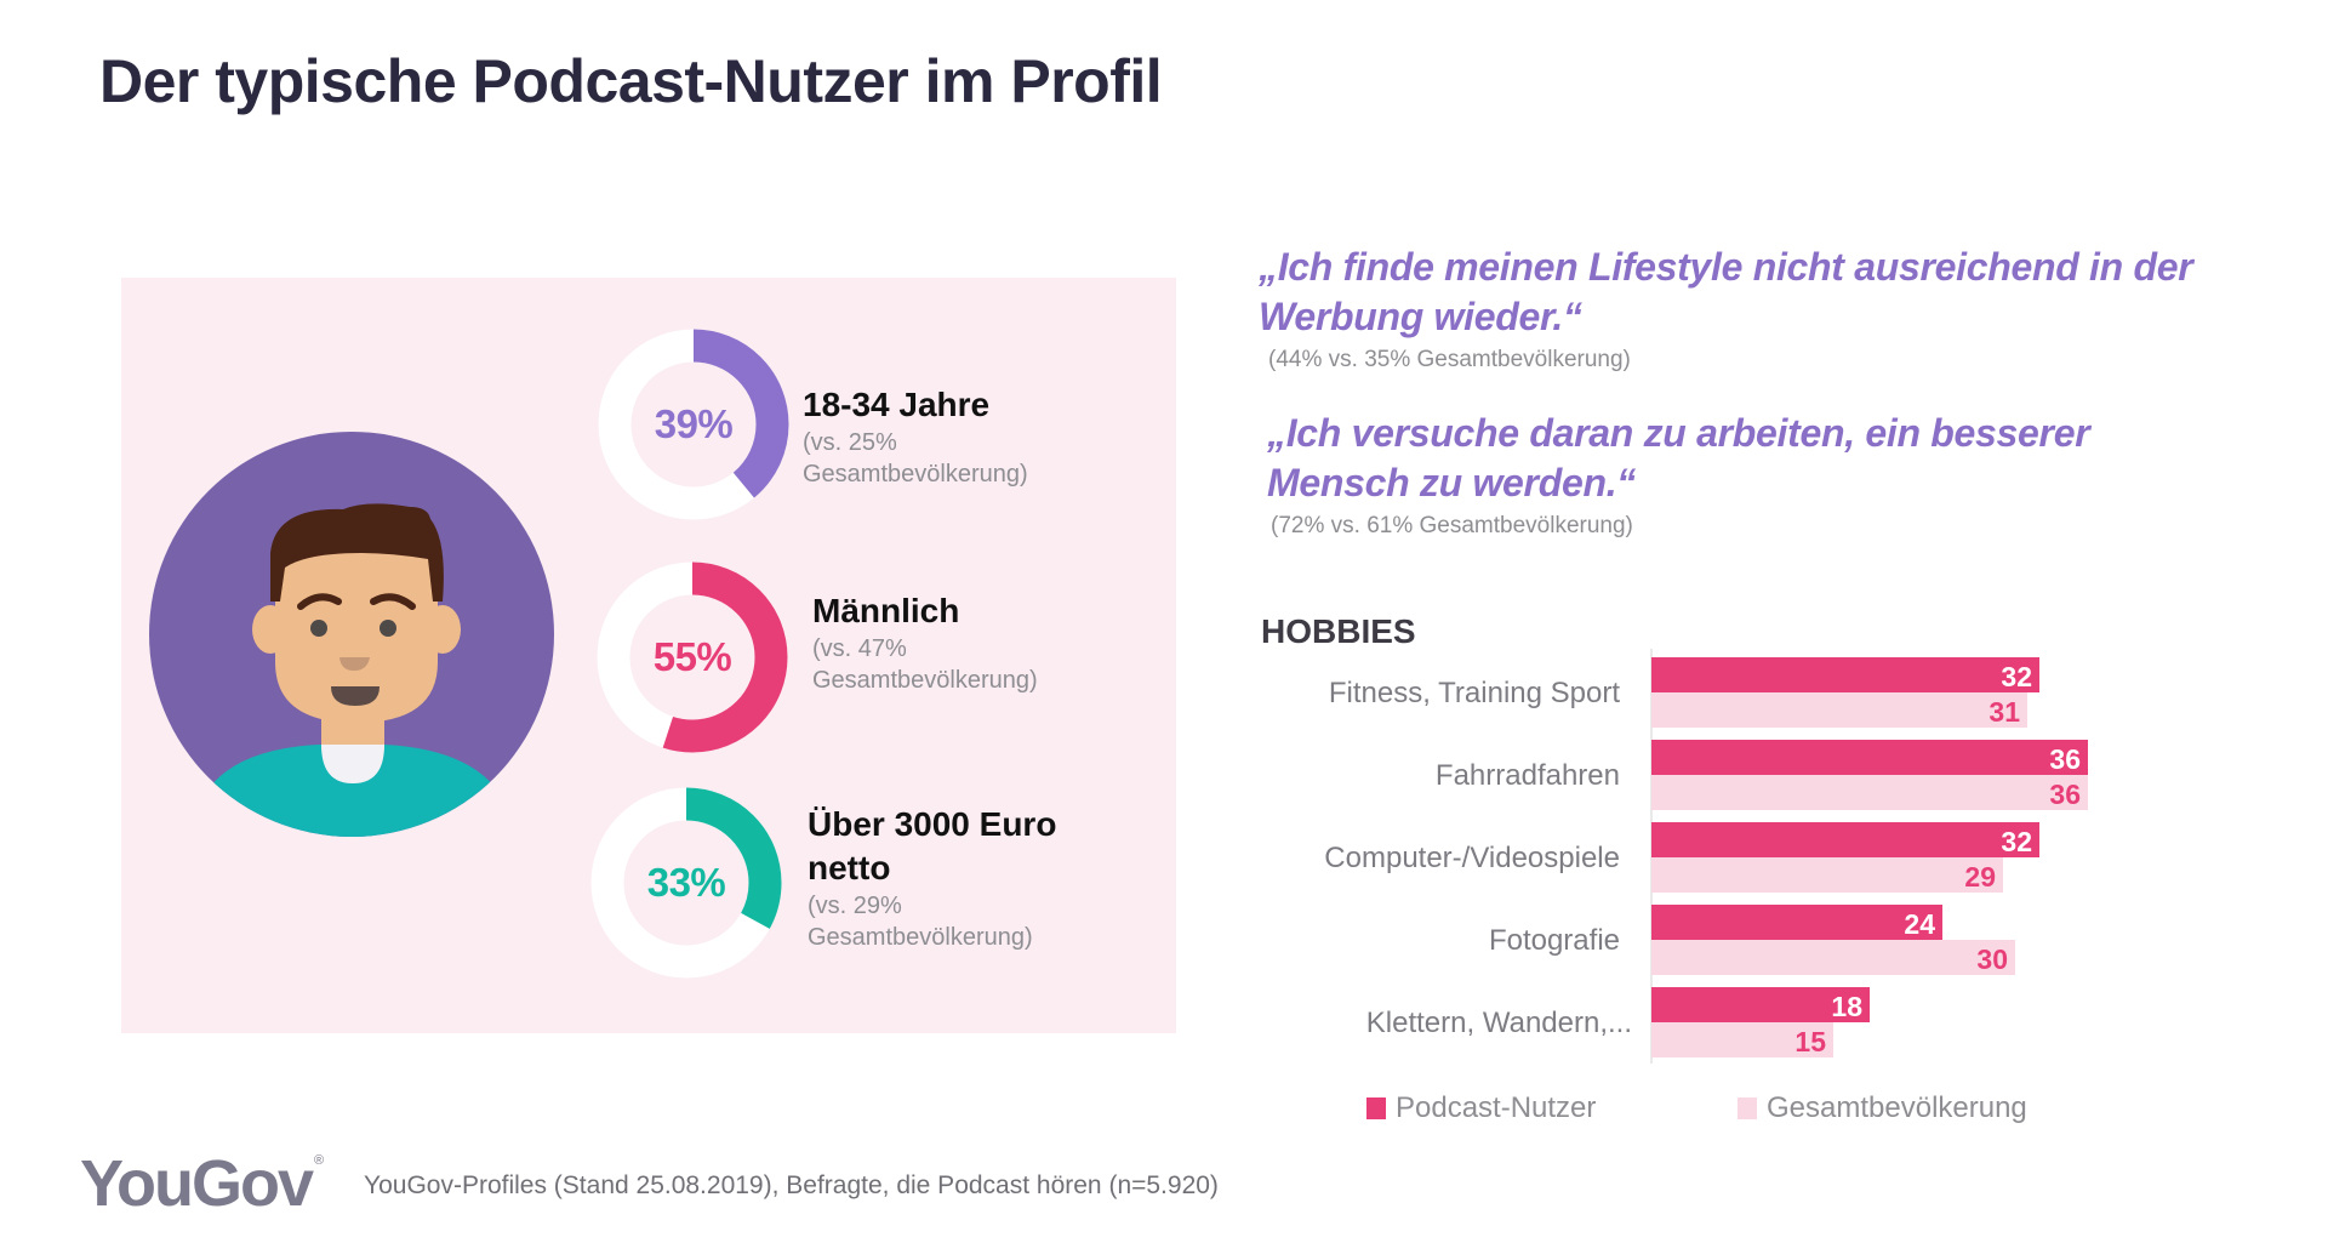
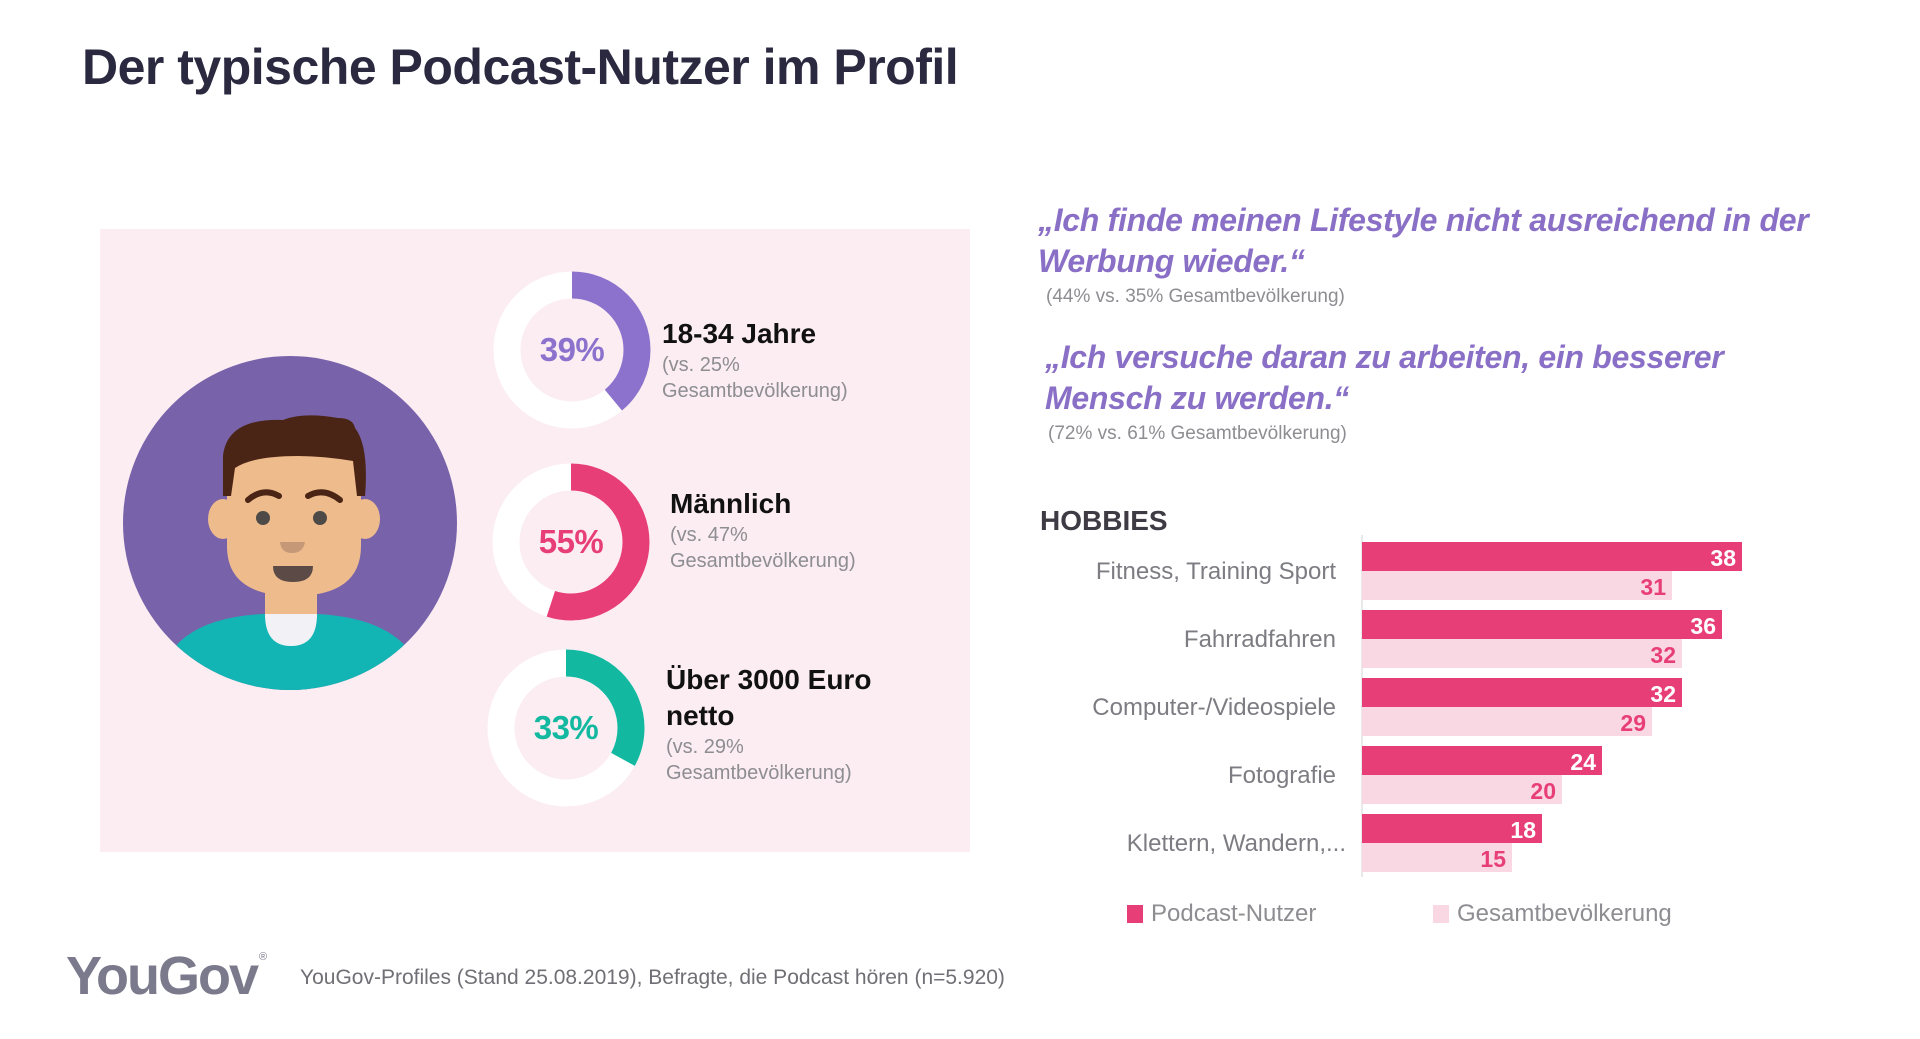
Podcast-Nutzer/Fitness, Training Sport: 32 -> 38
Gesamtbevölkerung/Fahrradfahren: 36 -> 32
Gesamtbevölkerung/Fotografie: 30 -> 20
